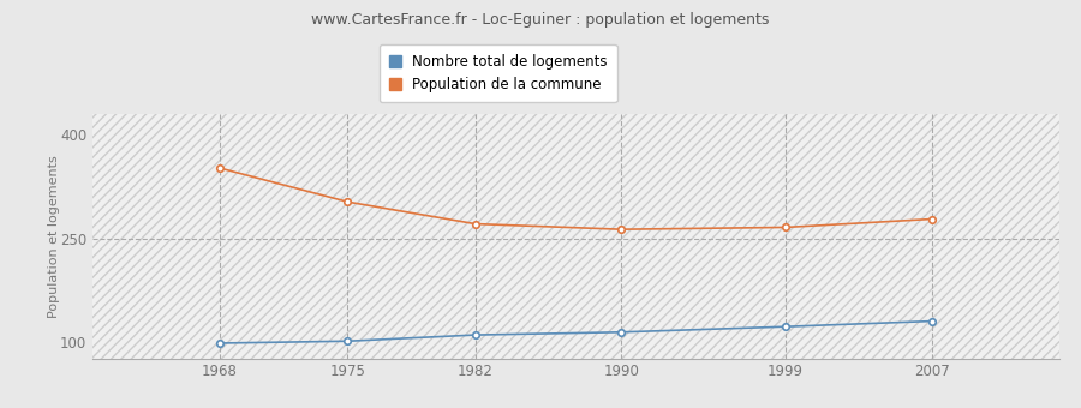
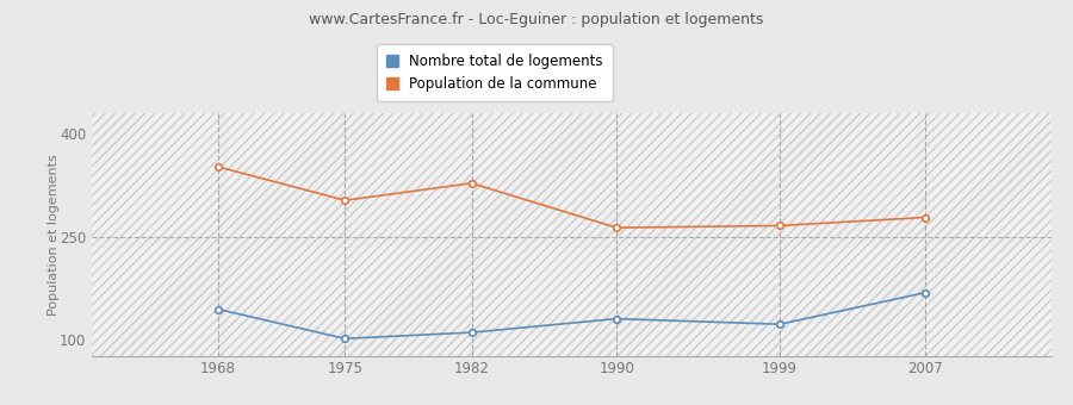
Nombre total de logements/1968: 98 -> 144
Population de la commune/1982: 271 -> 328
Nombre total de logements/1990: 114 -> 130
Nombre total de logements/2007: 130 -> 168
